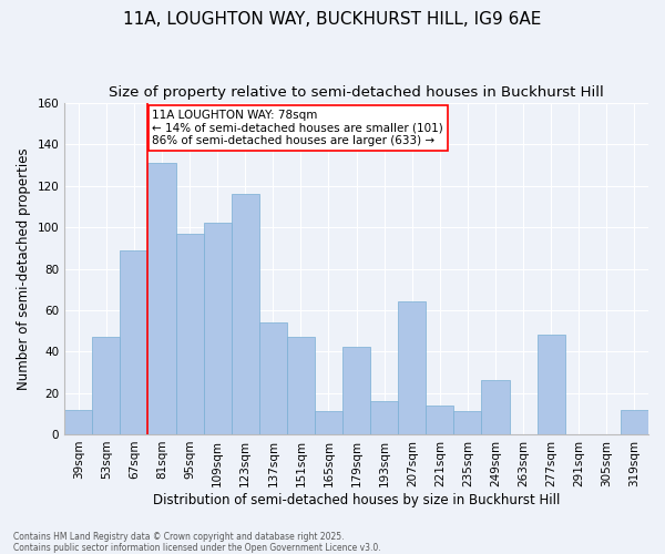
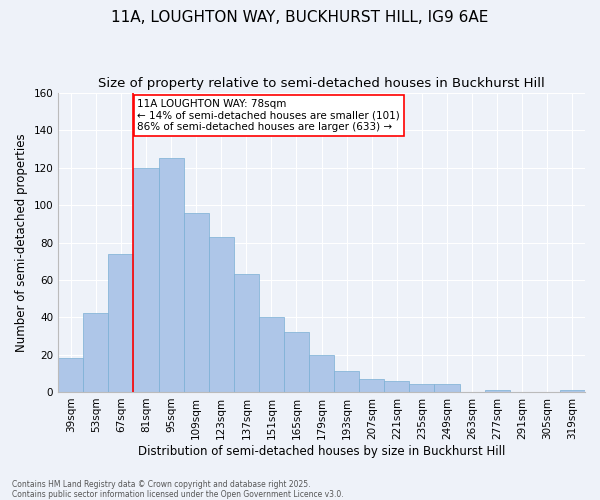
39sqm: 12 -> 18
53sqm: 47 -> 42
67sqm: 89 -> 74
81sqm: 131 -> 120
95sqm: 97 -> 125
109sqm: 102 -> 96
123sqm: 116 -> 83
137sqm: 54 -> 63
151sqm: 47 -> 40
165sqm: 11 -> 32
179sqm: 42 -> 20
193sqm: 16 -> 11
207sqm: 64 -> 7
221sqm: 14 -> 6
235sqm: 11 -> 4
249sqm: 26 -> 4
277sqm: 48 -> 1
319sqm: 12 -> 1
